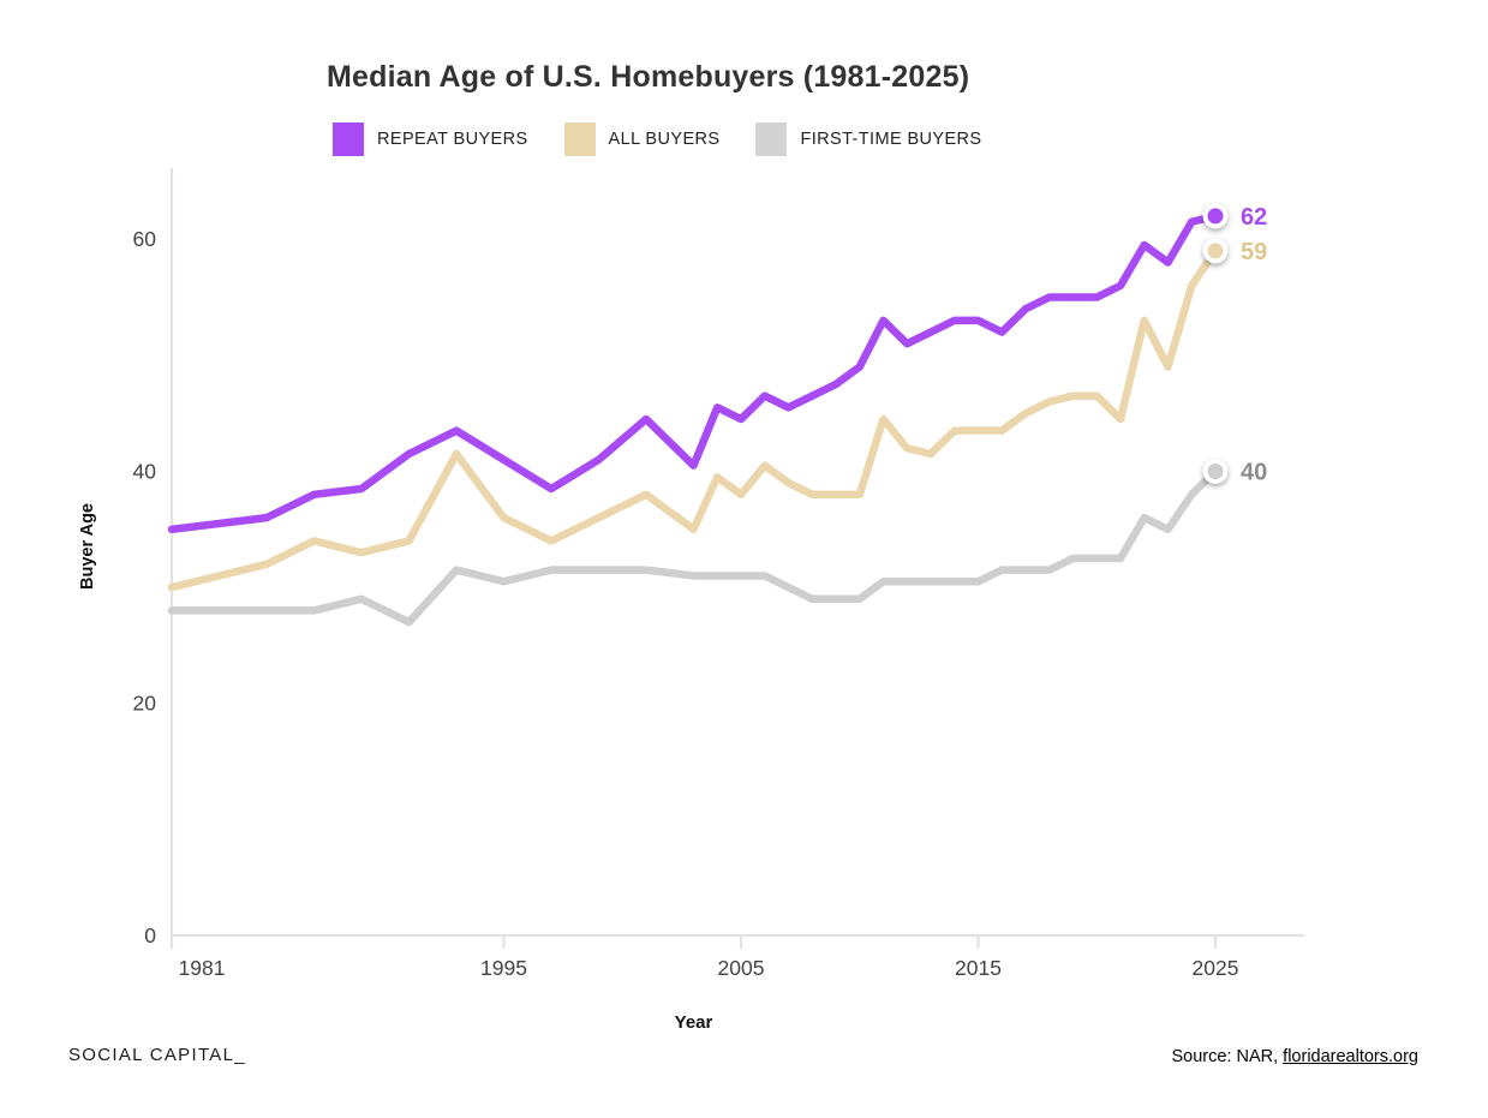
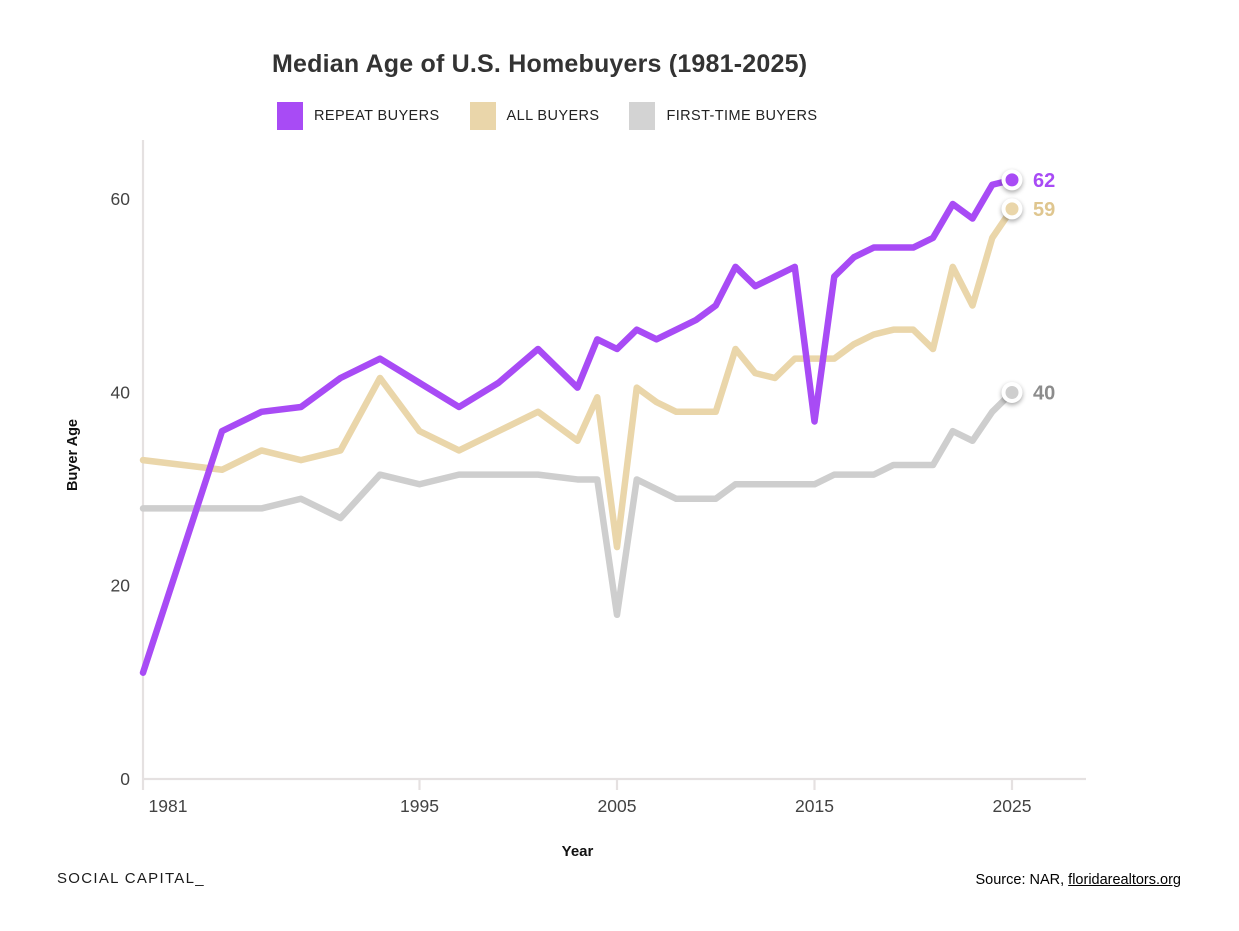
ALL BUYERS/1981: 30 -> 33
REPEAT BUYERS/1981: 35 -> 11
FIRST-TIME BUYERS/2005: 31 -> 17
ALL BUYERS/2005: 38 -> 24
REPEAT BUYERS/2015: 53 -> 37
